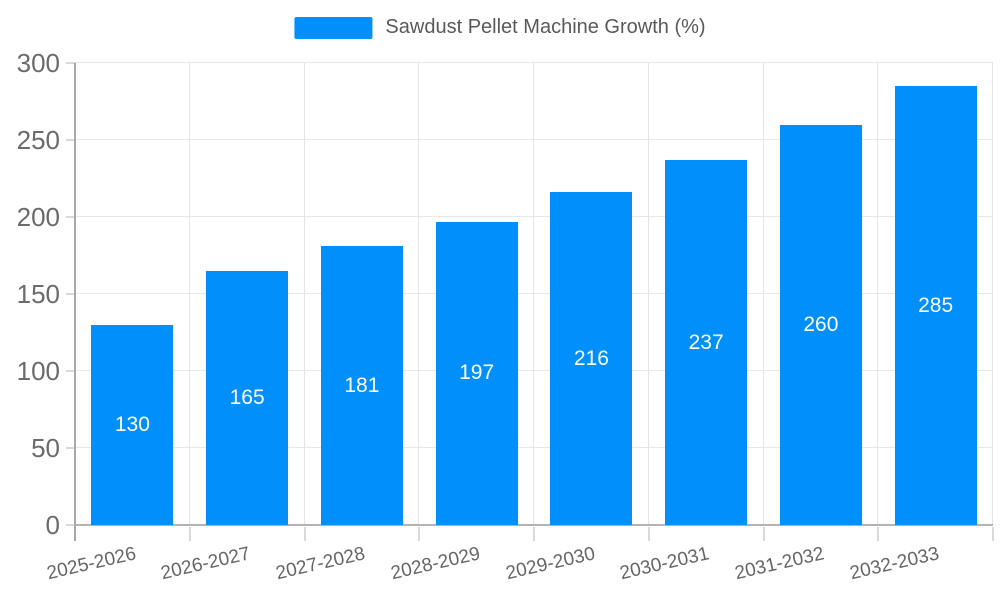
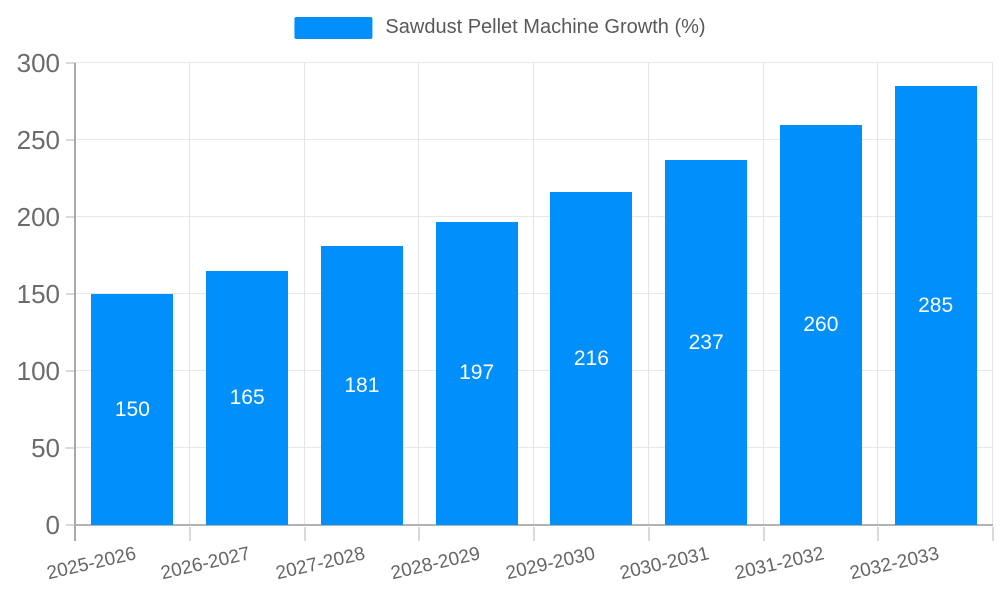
2025-2026: 130 -> 150
